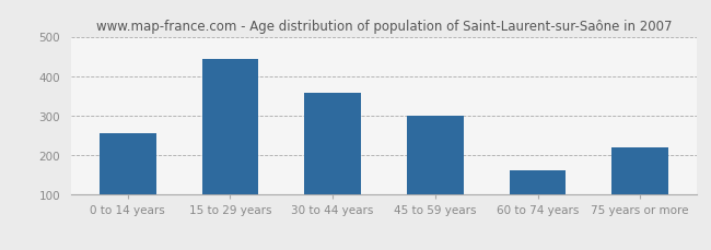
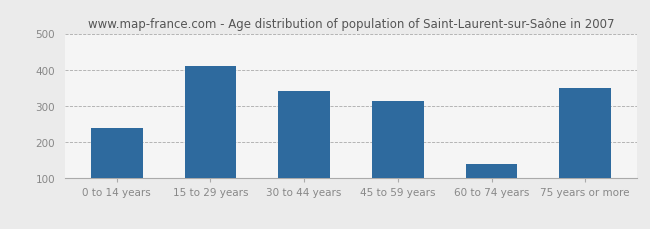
0 to 14 years: 255 -> 240
15 to 29 years: 443 -> 410
30 to 44 years: 358 -> 340
45 to 59 years: 299 -> 315
60 to 74 years: 161 -> 140
75 years or more: 220 -> 350
